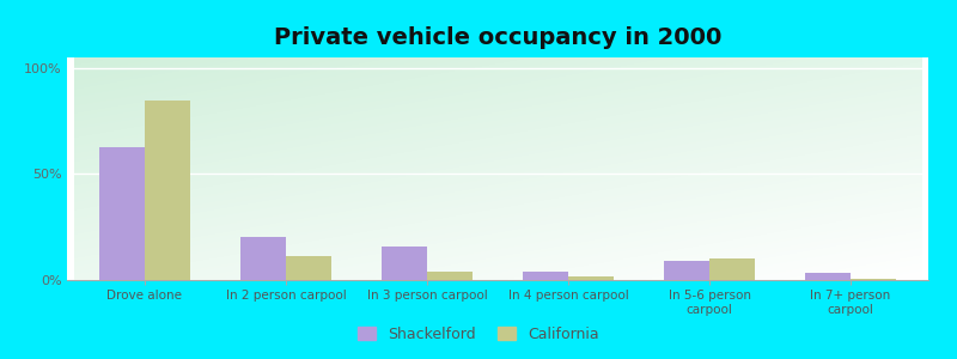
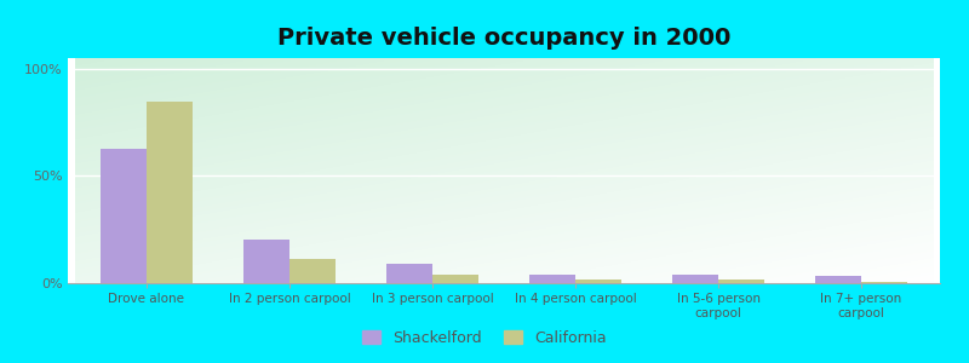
Shackelford/In 3 person carpool: 16% -> 9%
Shackelford/In 5-6 person carpool: 9% -> 4%
California/In 5-6 person carpool: 10% -> 2%
